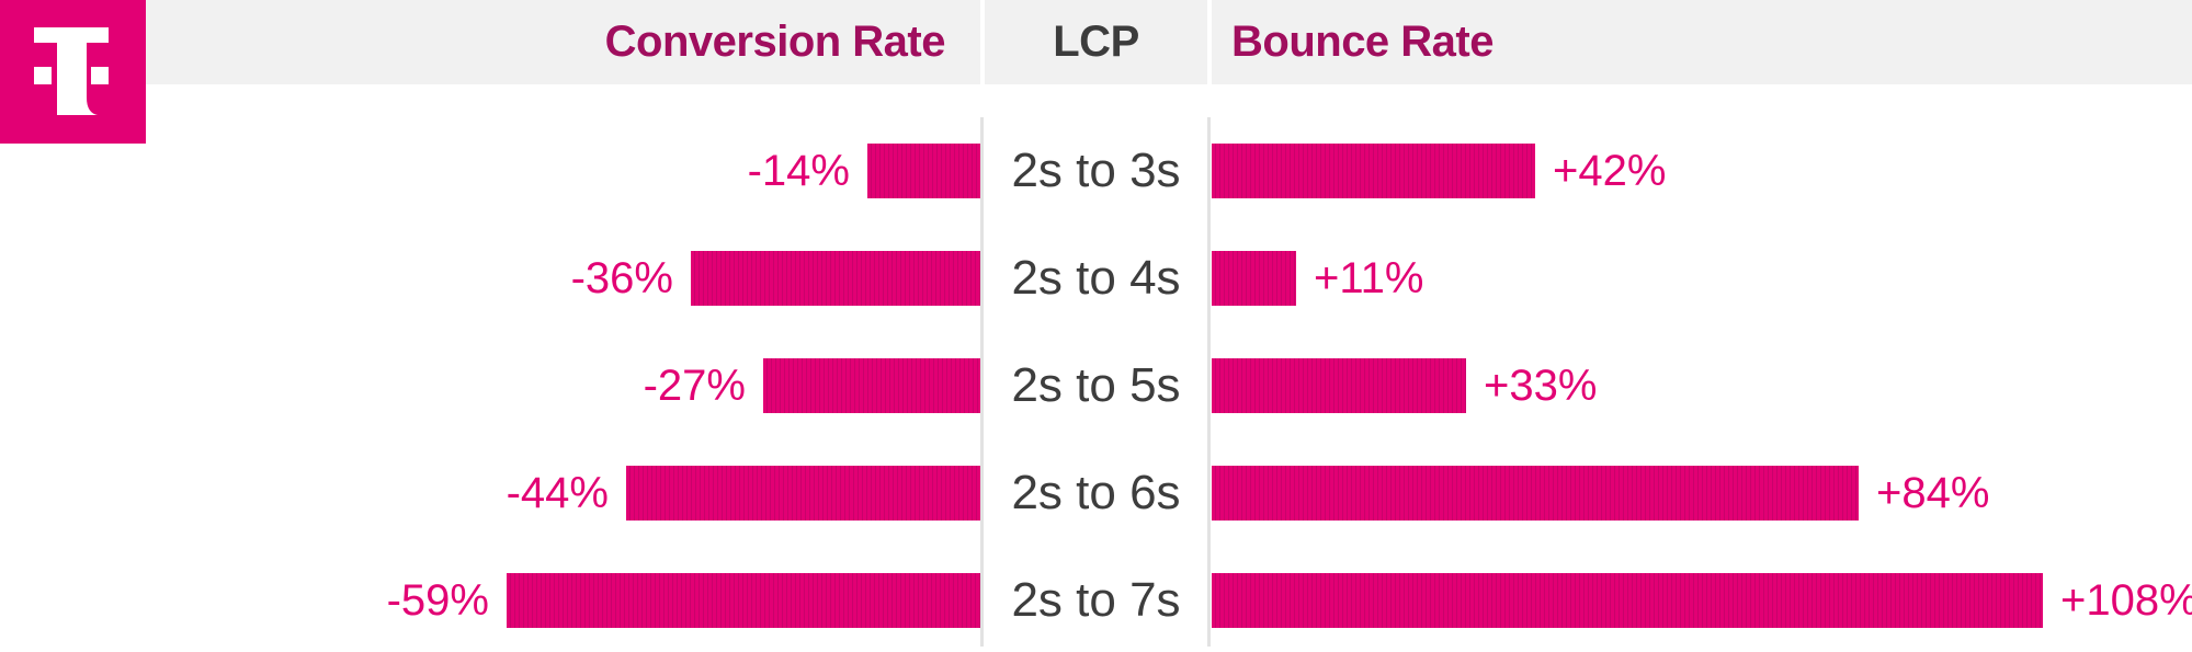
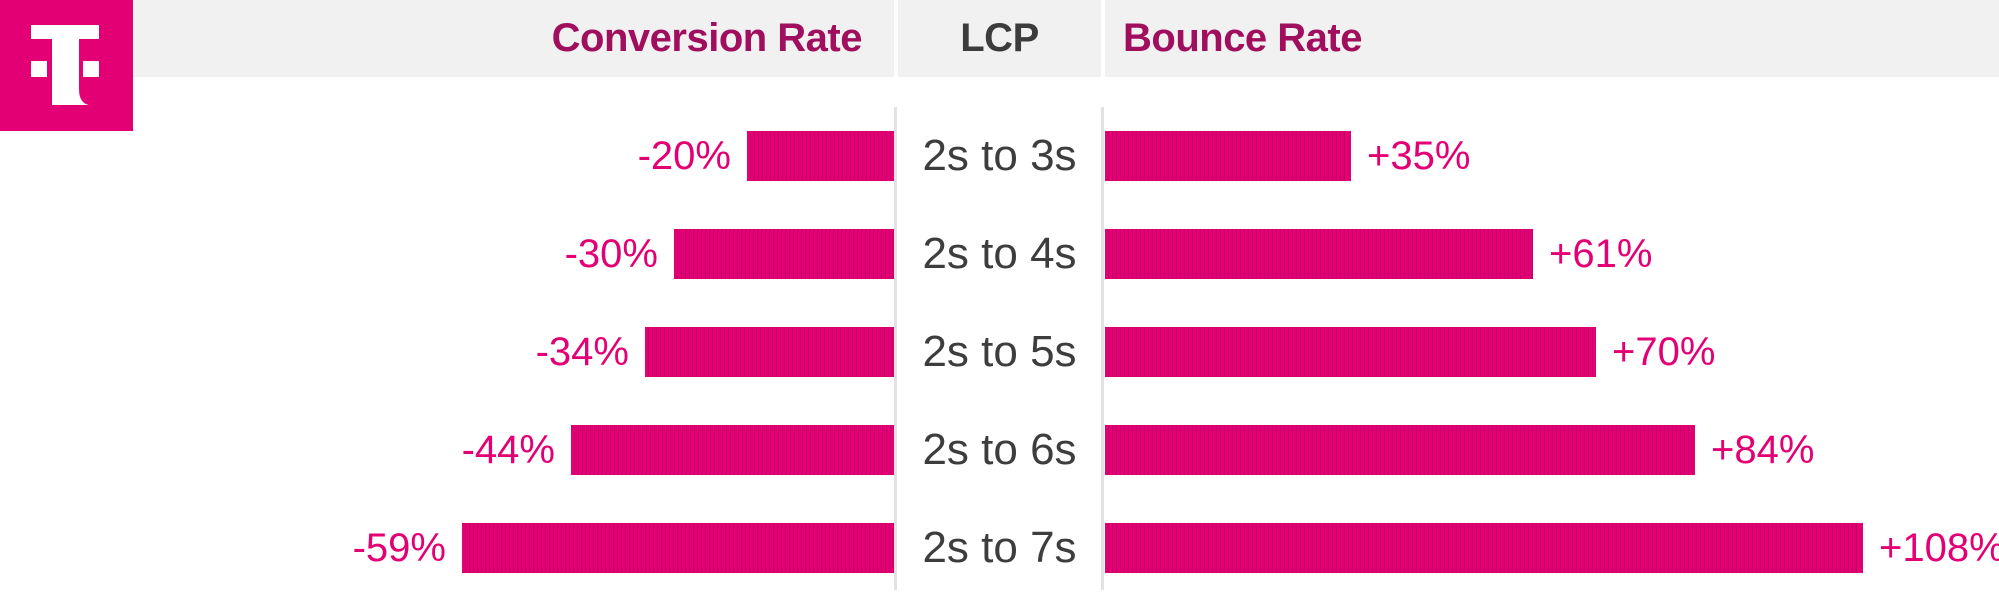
Conversion Rate/2s to 3s: -14% -> -20%
Bounce Rate/2s to 3s: +42% -> +35%
Conversion Rate/2s to 4s: -36% -> -30%
Bounce Rate/2s to 4s: +11% -> +61%
Conversion Rate/2s to 5s: -27% -> -34%
Bounce Rate/2s to 5s: +33% -> +70%
